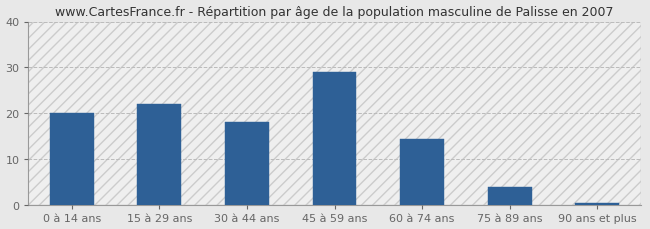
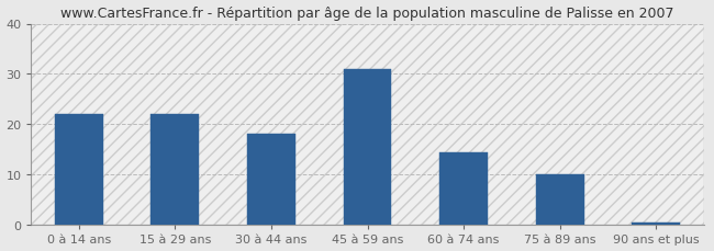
0 à 14 ans: 20.0 -> 22.0
45 à 59 ans: 29.0 -> 31.0
75 à 89 ans: 4.0 -> 10.0
